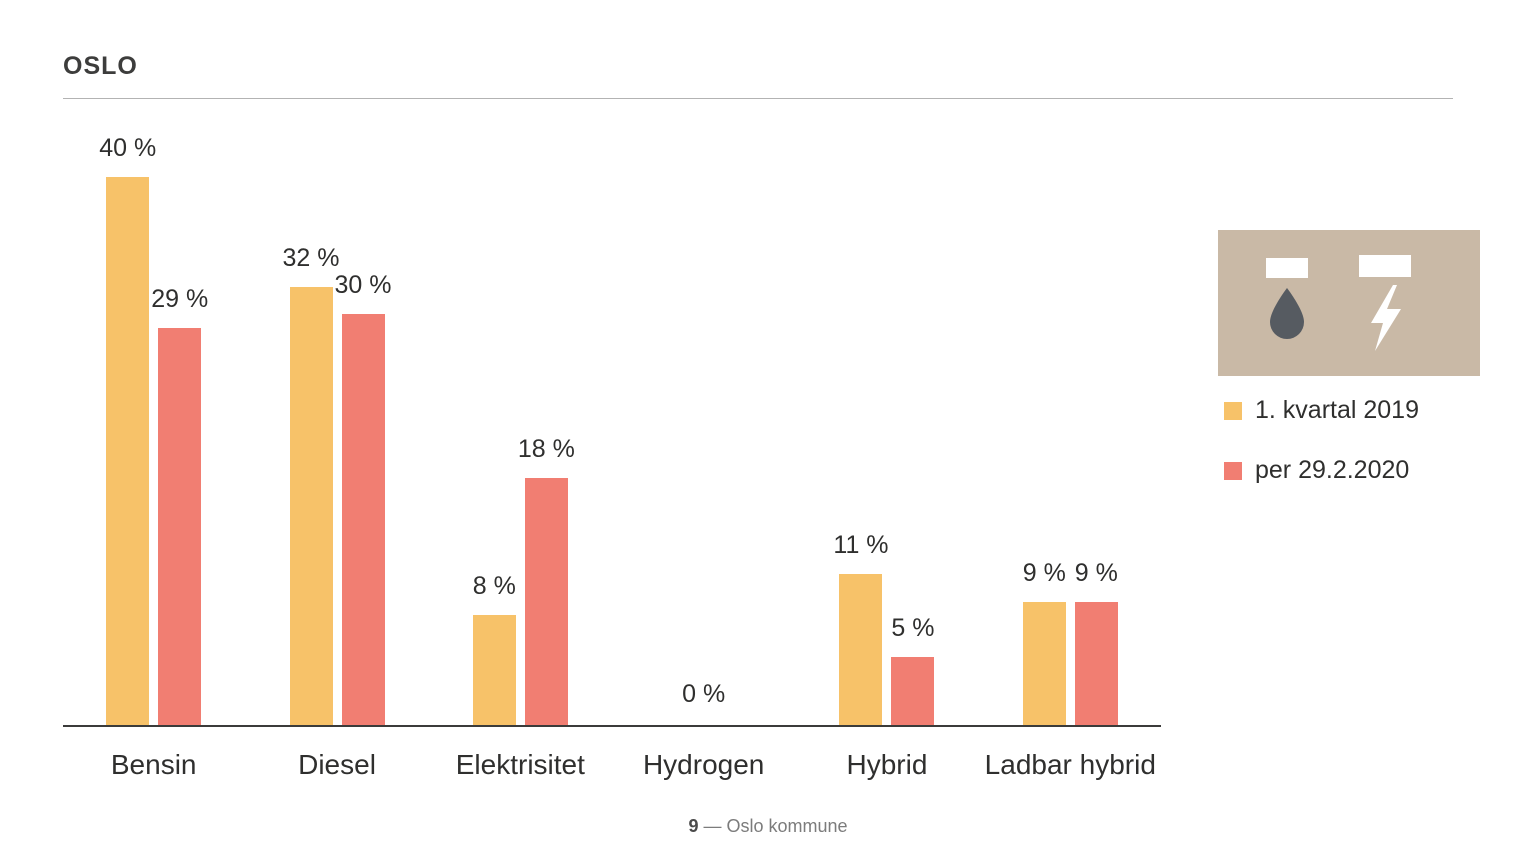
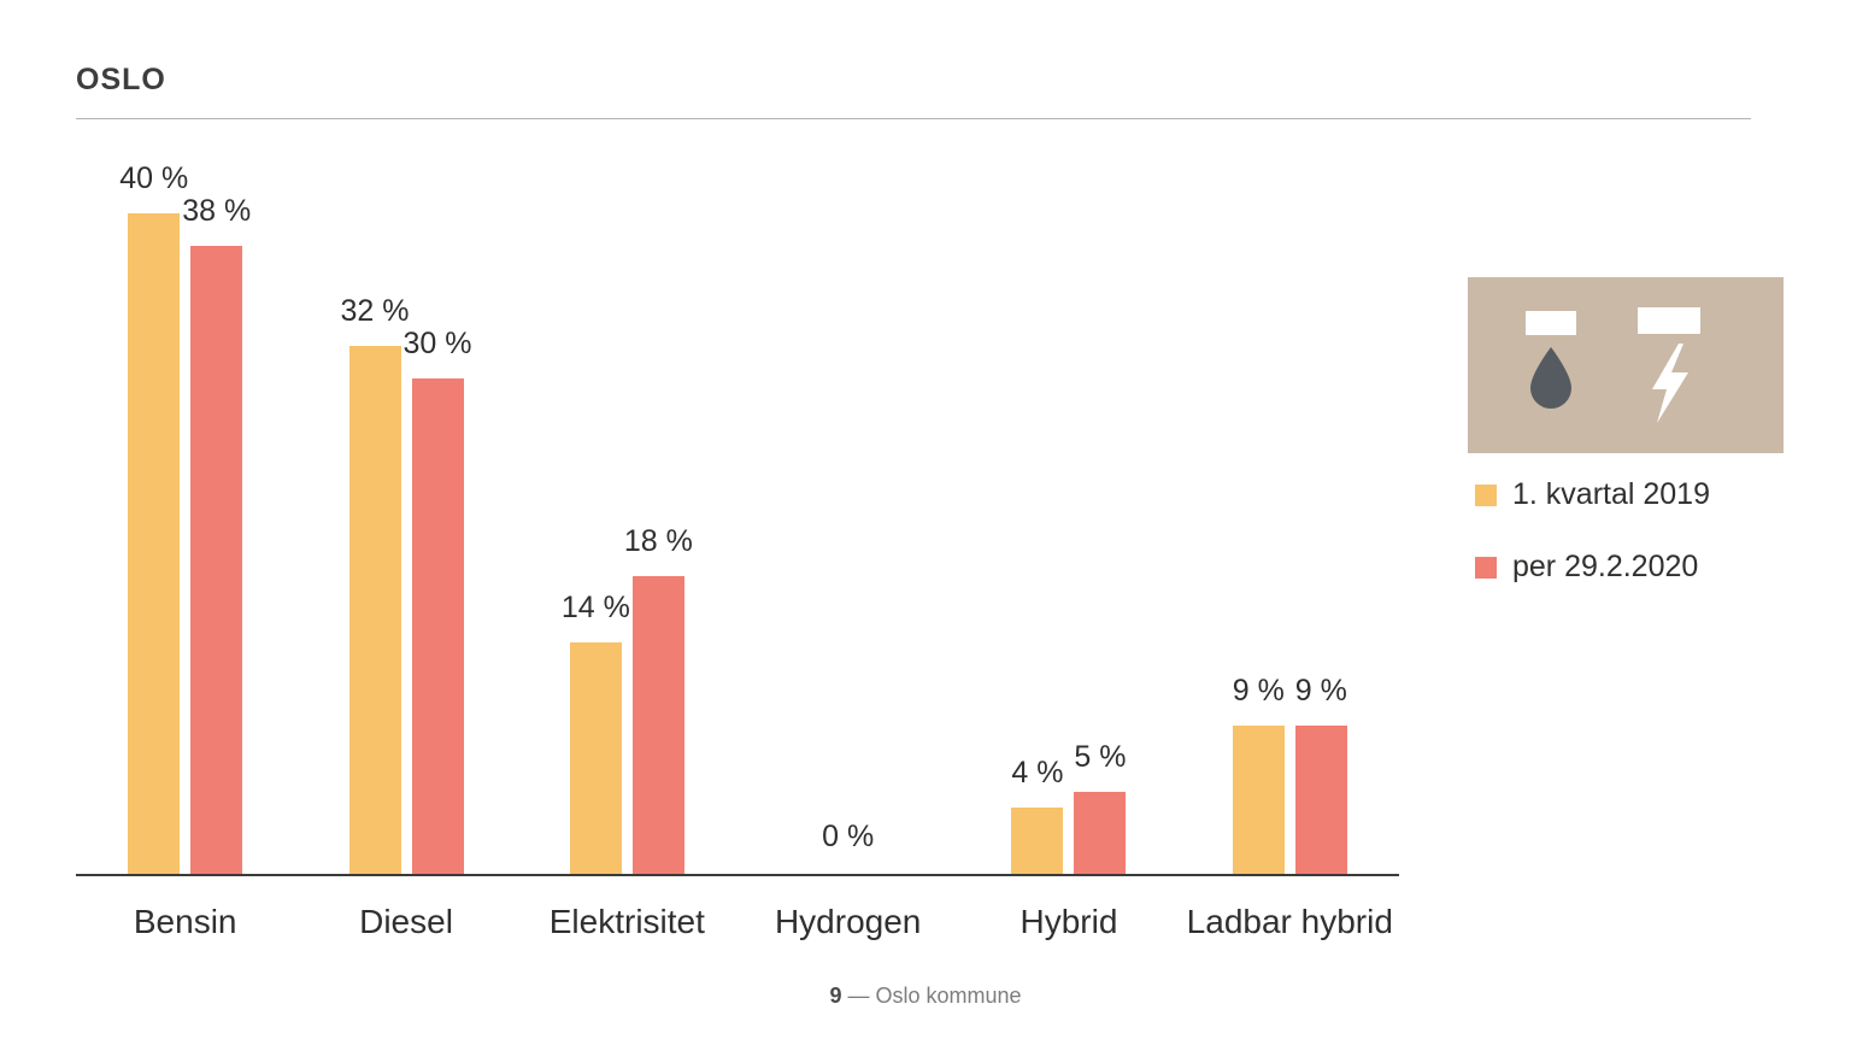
per 29.2.2020/Bensin: 29 -> 38
1. kvartal 2019/Elektrisitet: 8 -> 14
1. kvartal 2019/Hybrid: 11 -> 4
